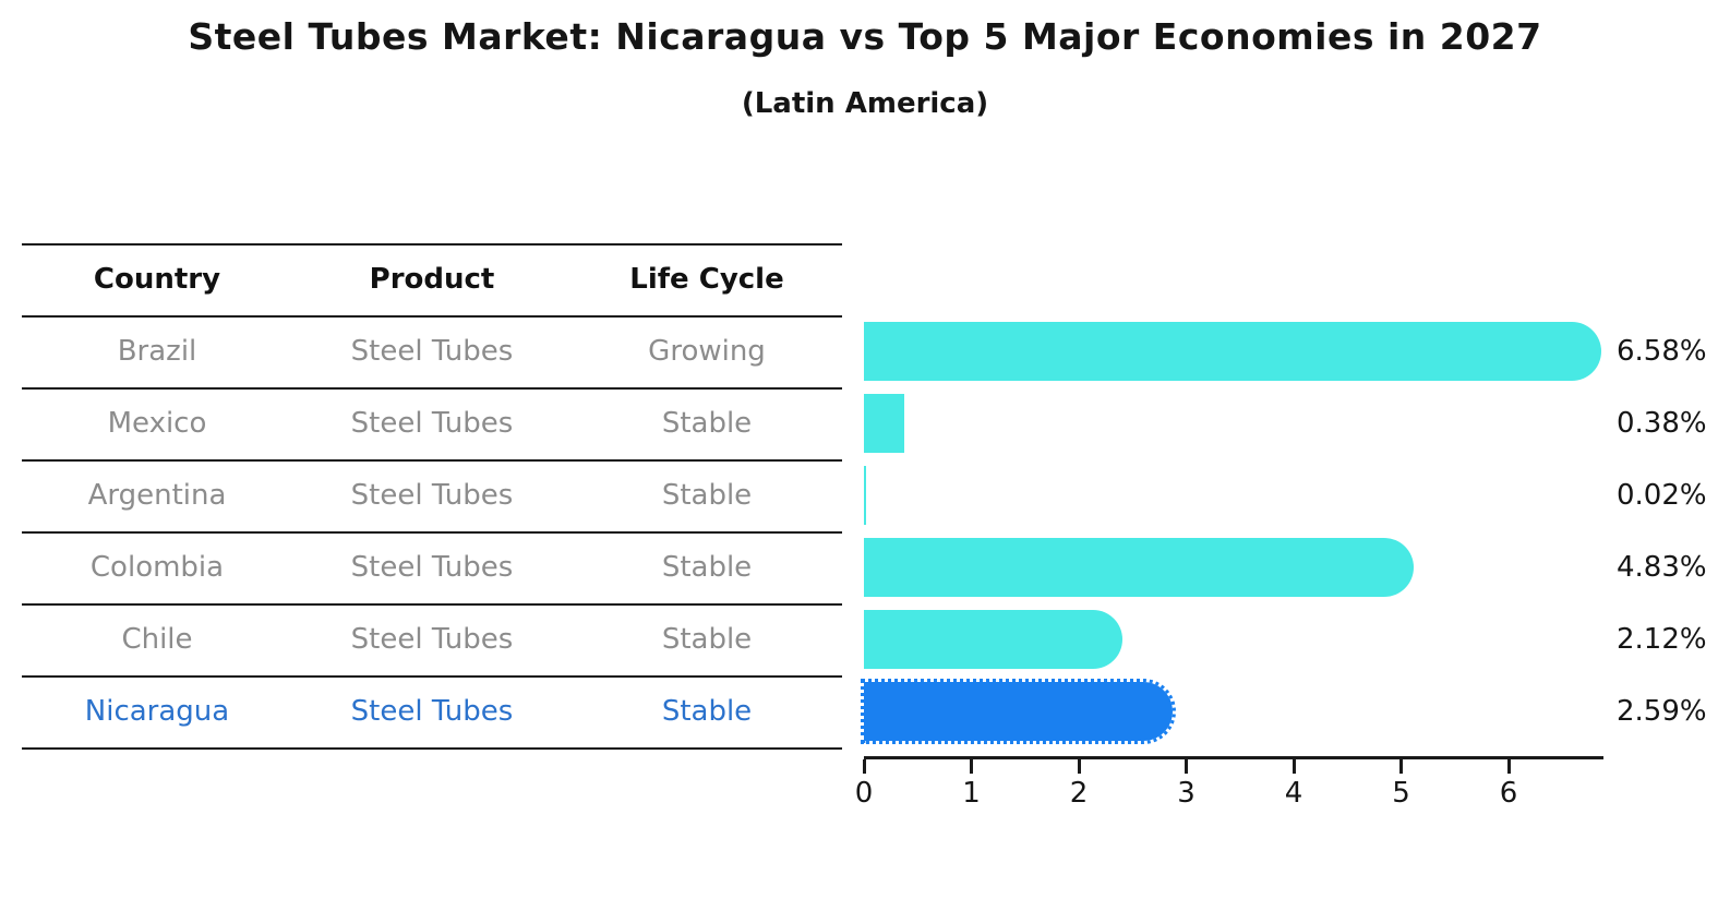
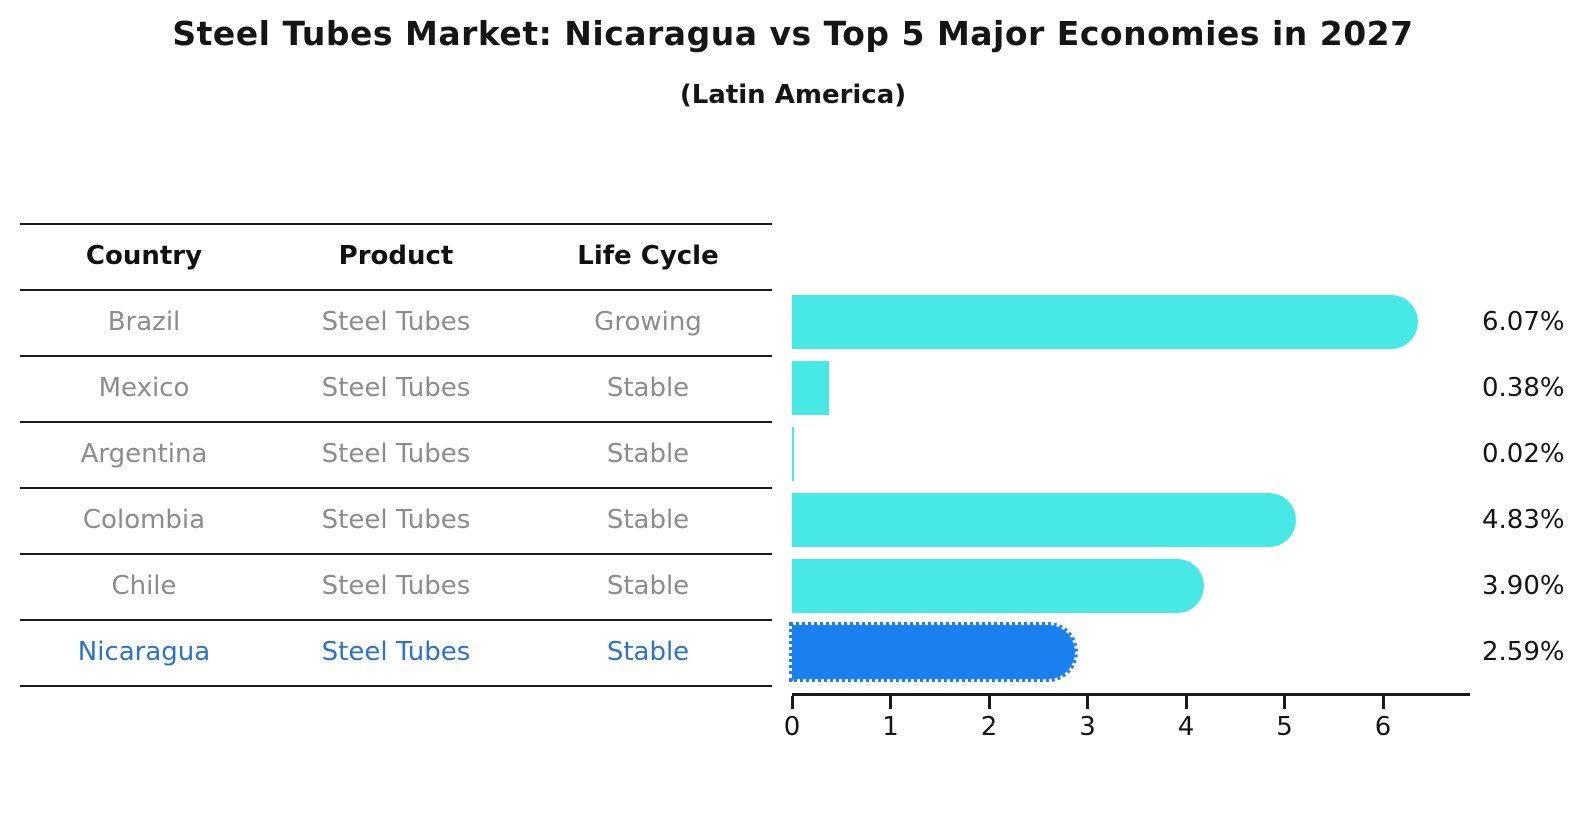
Brazil: 6.58% -> 6.07%
Chile: 2.12% -> 3.90%
